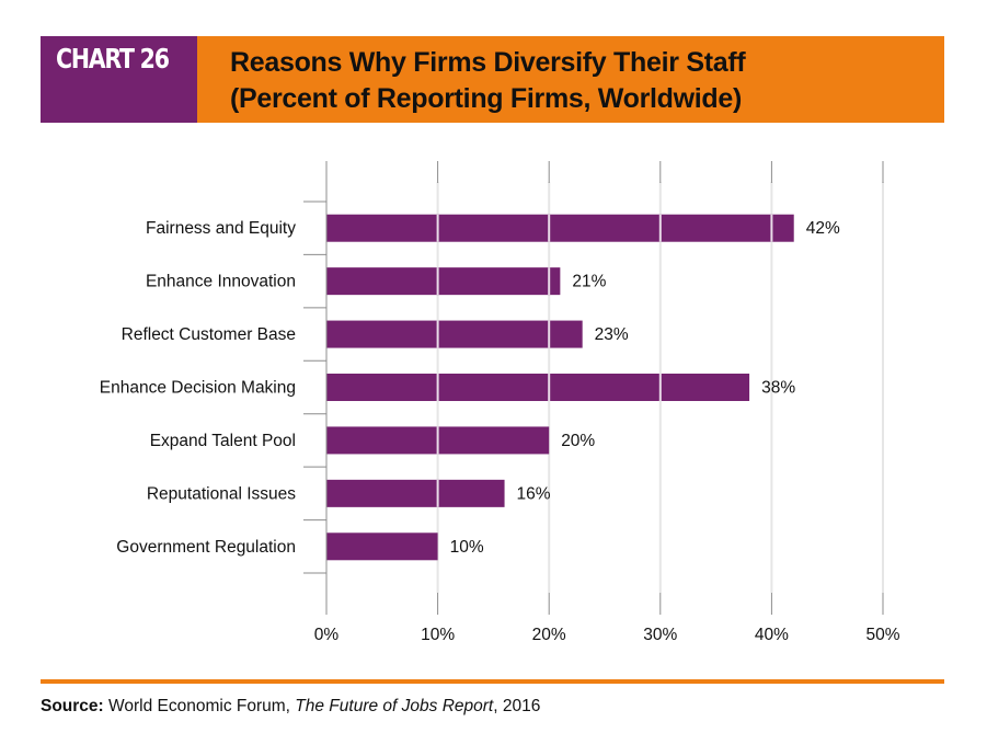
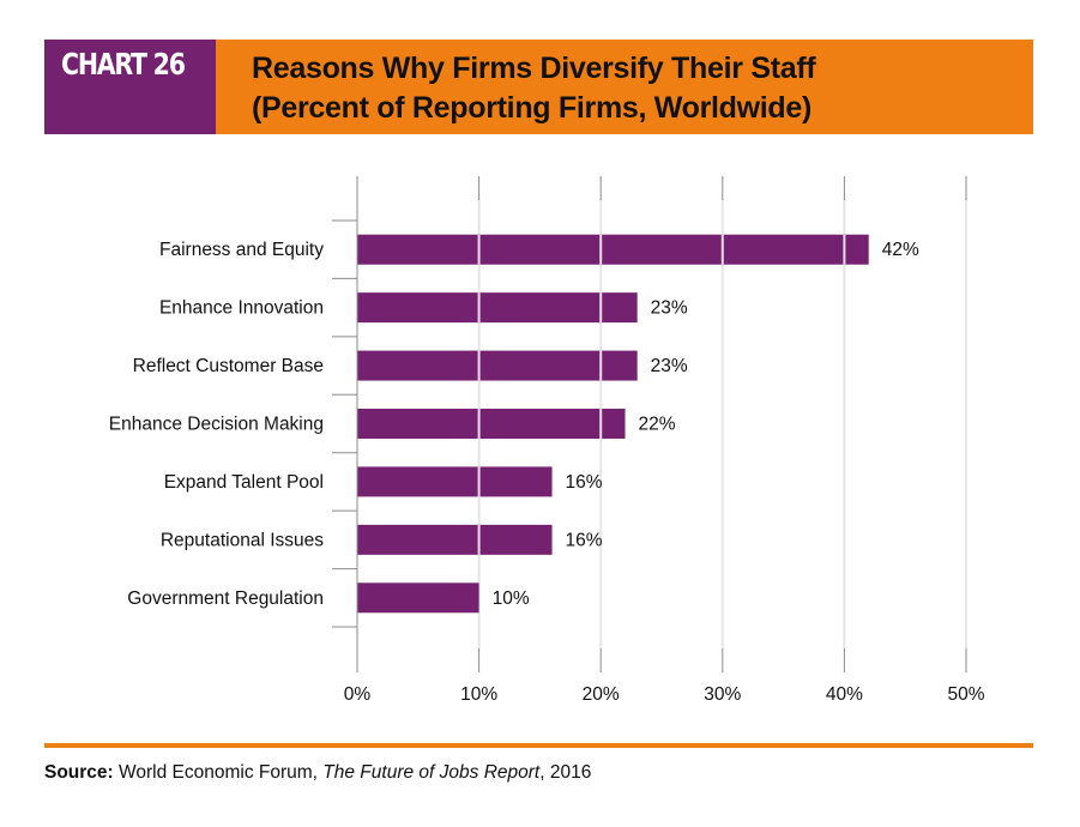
Enhance Innovation: 21% -> 23%
Enhance Decision Making: 38% -> 22%
Expand Talent Pool: 20% -> 16%
